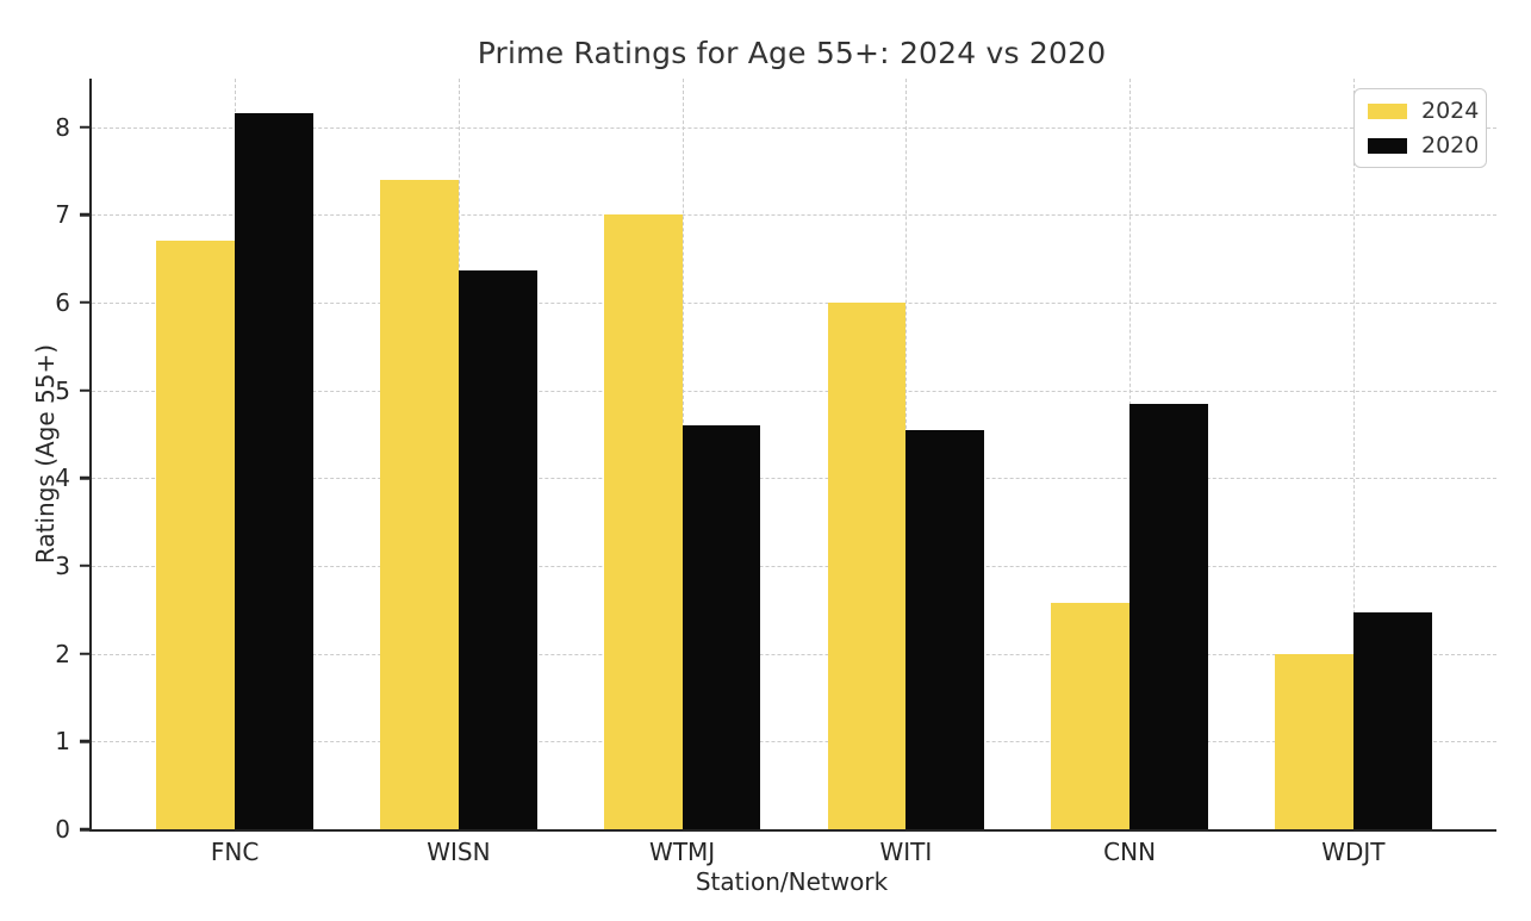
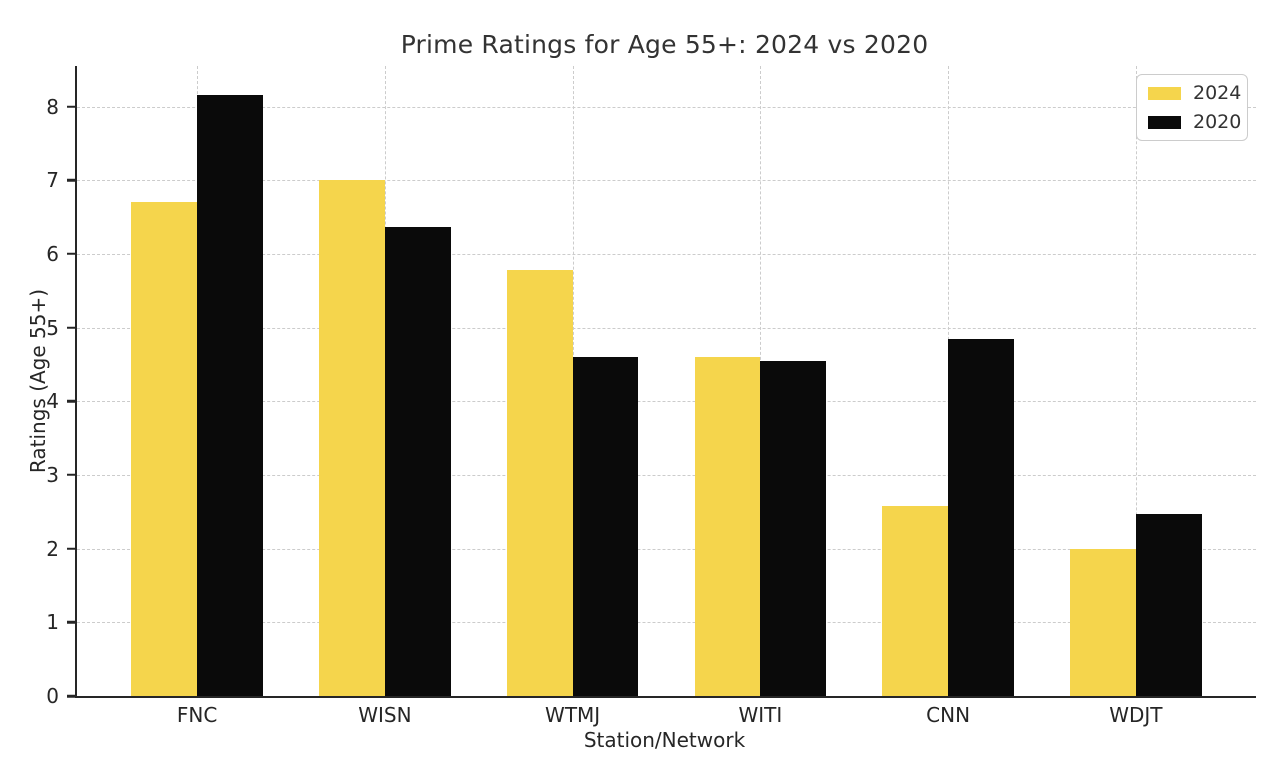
2024/WISN: 7.4 -> 7.0
2024/WTMJ: 7.0 -> 5.8
2024/WITI: 6.0 -> 4.6
